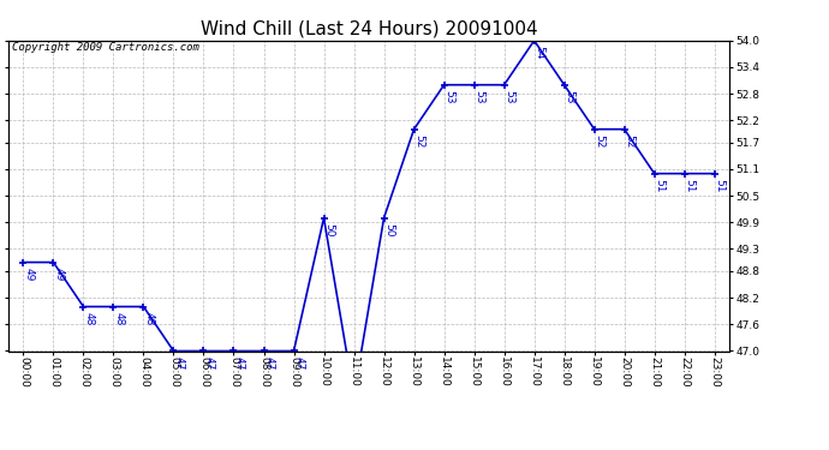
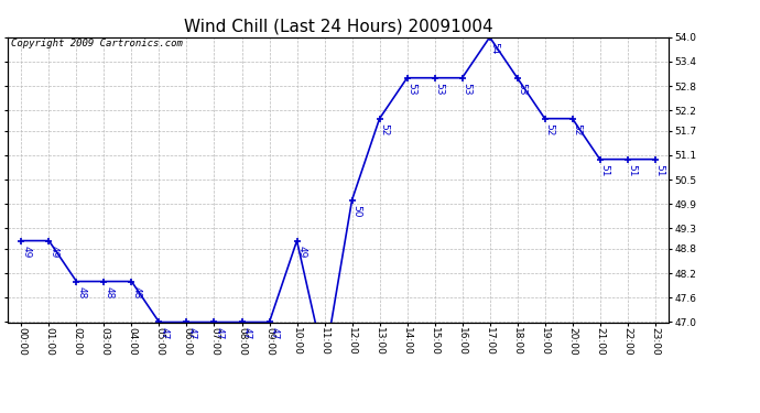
10:00: 50 -> 49
